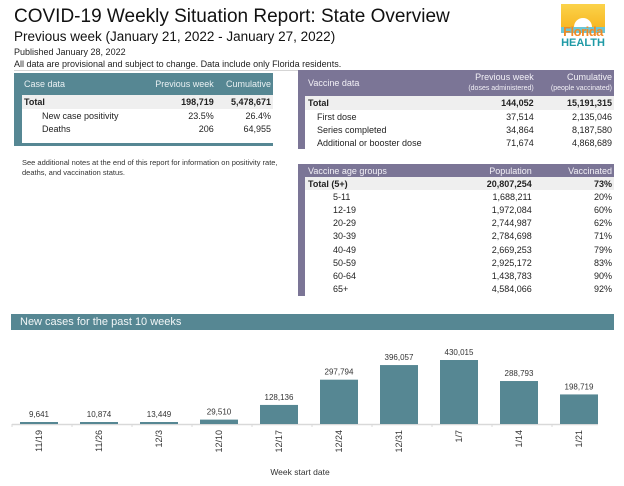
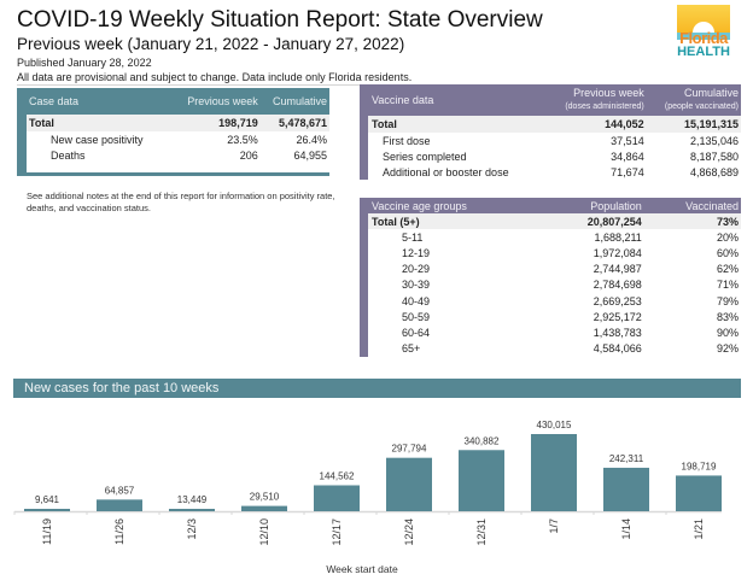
11/26: 10,874 -> 64,857
12/17: 128,136 -> 144,562
12/31: 396,057 -> 340,882
1/14: 288,793 -> 242,311
